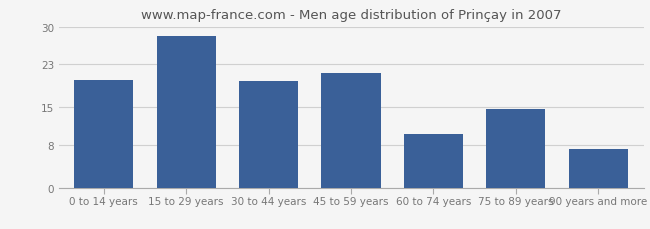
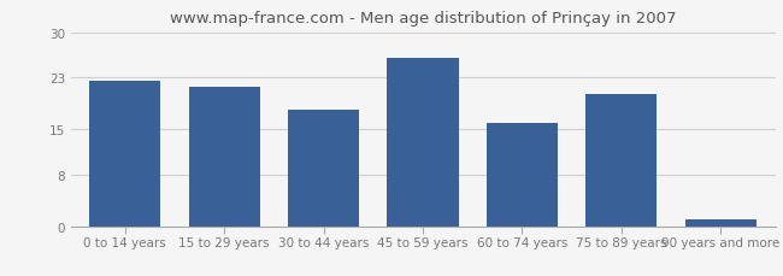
0 to 14 years: 20.0 -> 22.5
15 to 29 years: 28.2 -> 21.5
30 to 44 years: 19.8 -> 18.0
45 to 59 years: 21.4 -> 26.0
60 to 74 years: 10.0 -> 16.0
75 to 89 years: 14.6 -> 20.5
90 years and more: 7.2 -> 1.0
